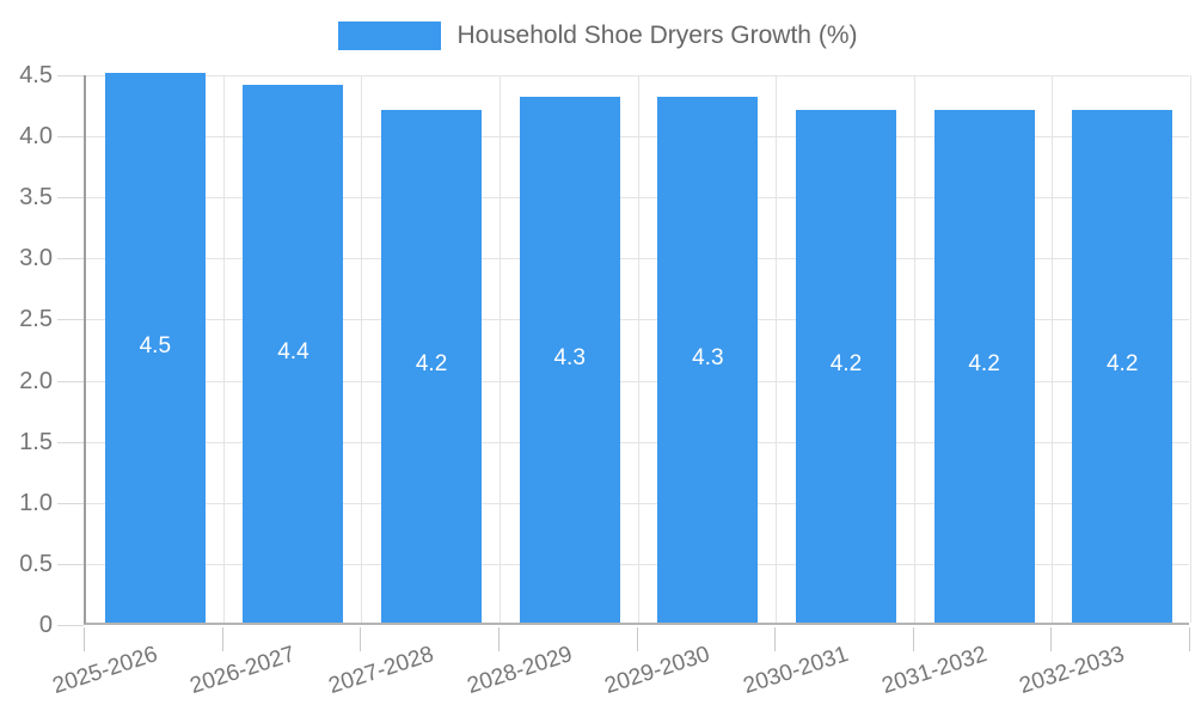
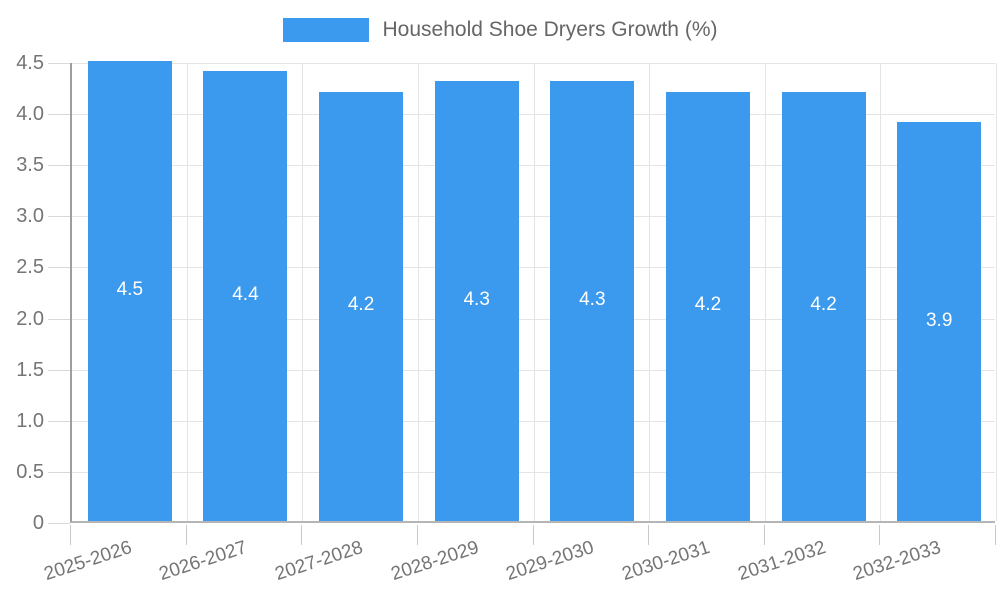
2032-2033: 4.2 -> 3.9
